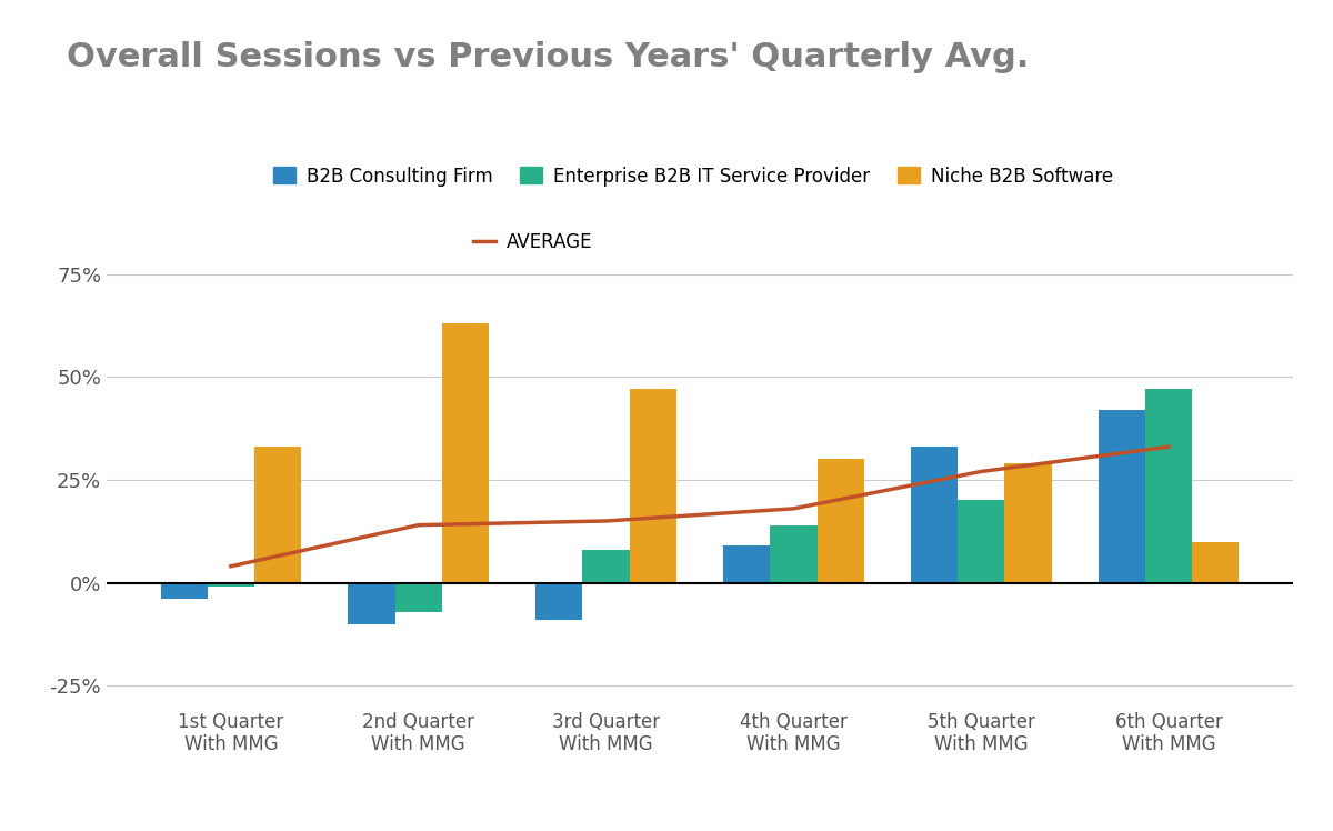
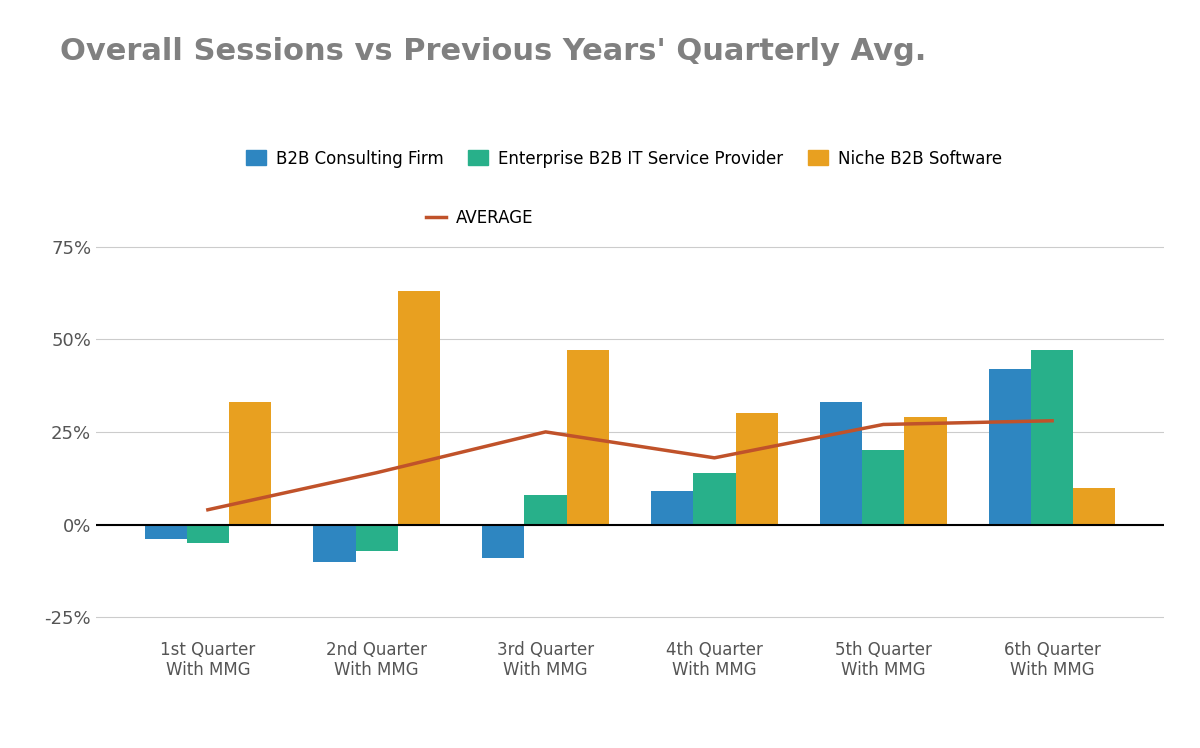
Enterprise B2B IT Service Provider/1st Quarter With MMG: -1% -> -5%
AVERAGE/3rd Quarter With MMG: 15% -> 25%
AVERAGE/6th Quarter With MMG: 33% -> 28%
